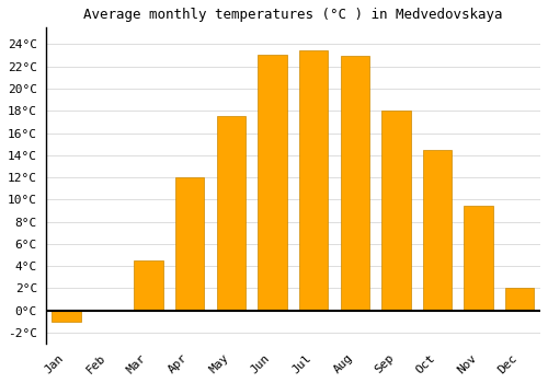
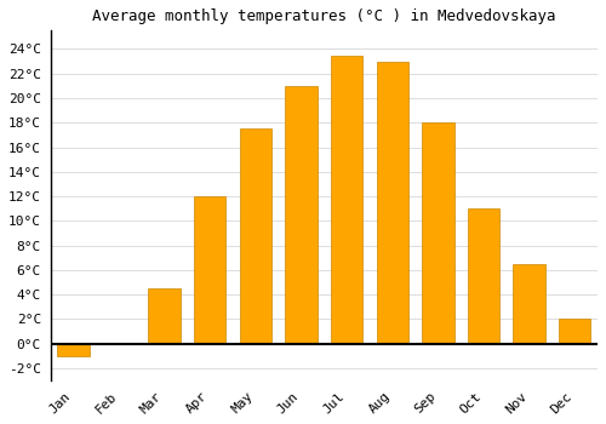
Jun: 23.1°C -> 21.0°C
Oct: 14.5°C -> 11.0°C
Nov: 9.4°C -> 6.5°C
